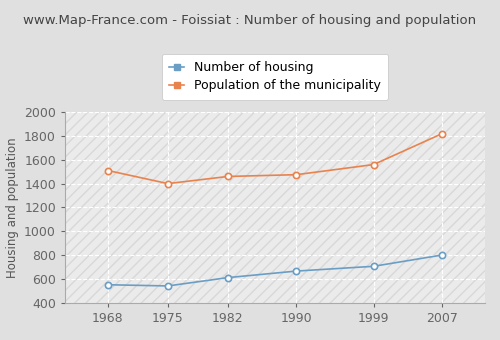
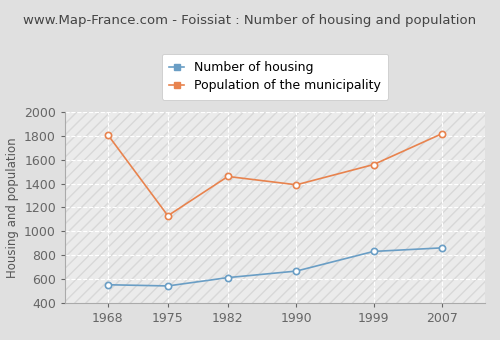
Population of the municipality/1968: 1510 -> 1810
Population of the municipality/1975: 1400 -> 1130
Population of the municipality/1990: 1480 -> 1390
Number of housing/1999: 700 -> 830
Number of housing/2007: 800 -> 860
